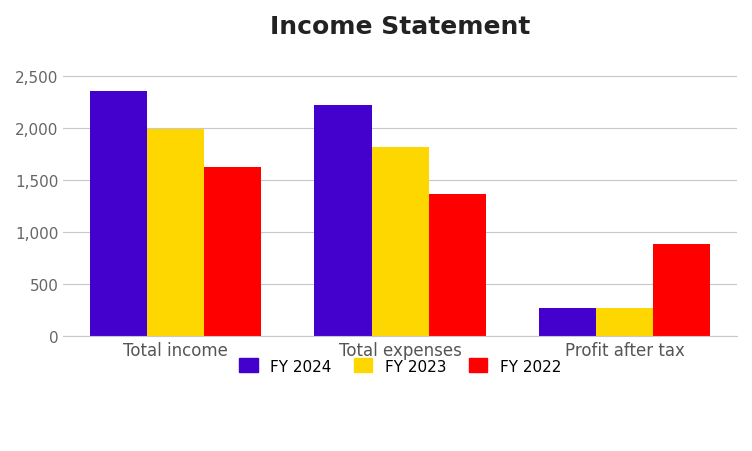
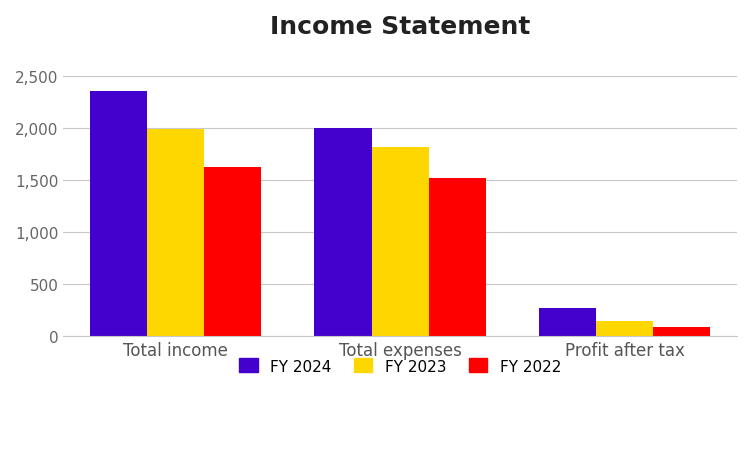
FY 2024/Total expenses: 2,220 -> 2,000
FY 2022/Total expenses: 1,360 -> 1,520
FY 2023/Profit after tax: 270 -> 140
FY 2022/Profit after tax: 880 -> 90
